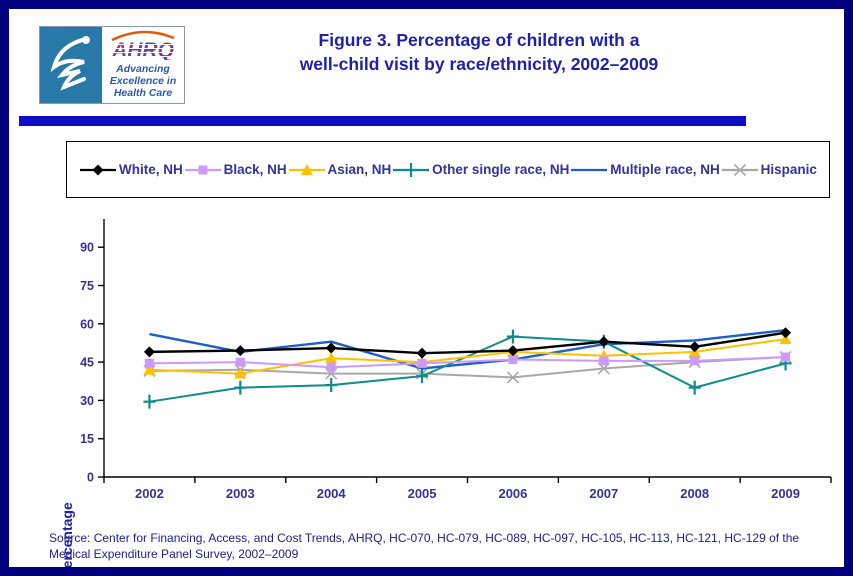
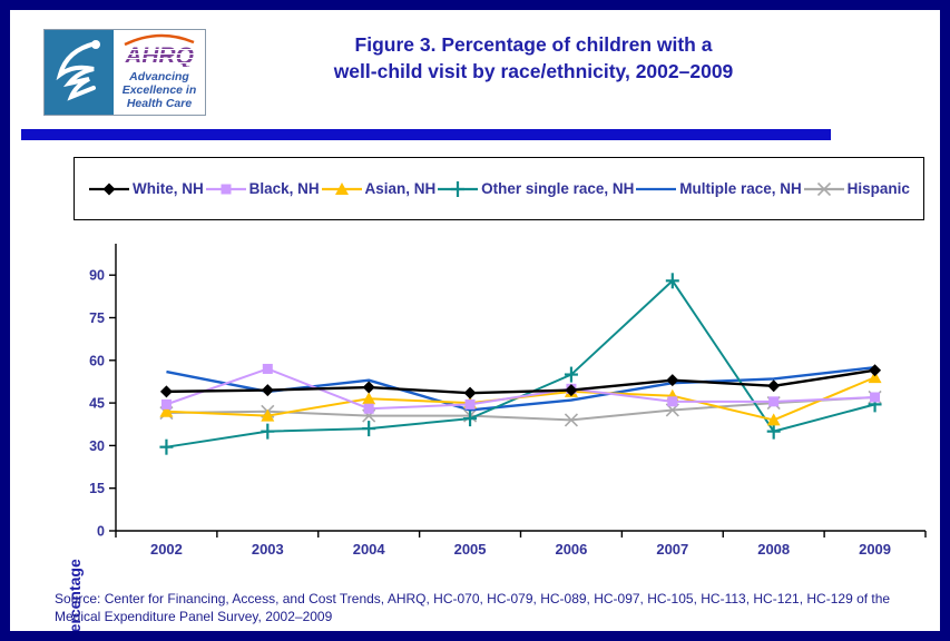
Black, NH/2003: 45 -> 57
Black, NH/2006: 46 -> 50
Other single race, NH/2007: 53 -> 88
Asian, NH/2008: 49 -> 39
